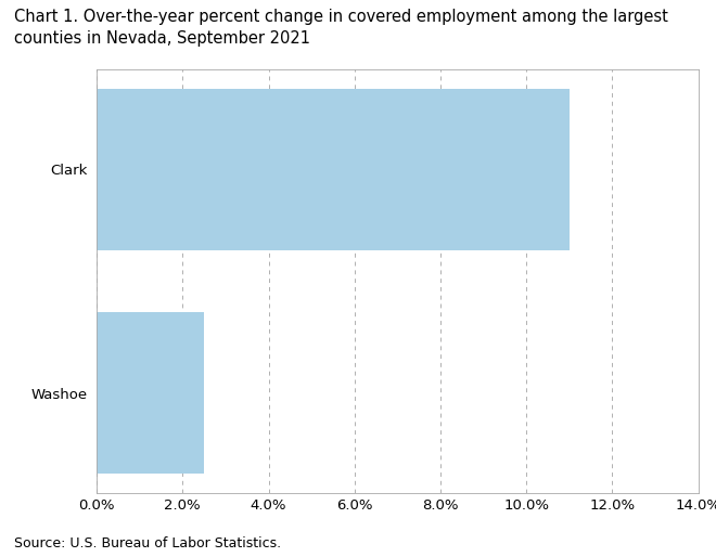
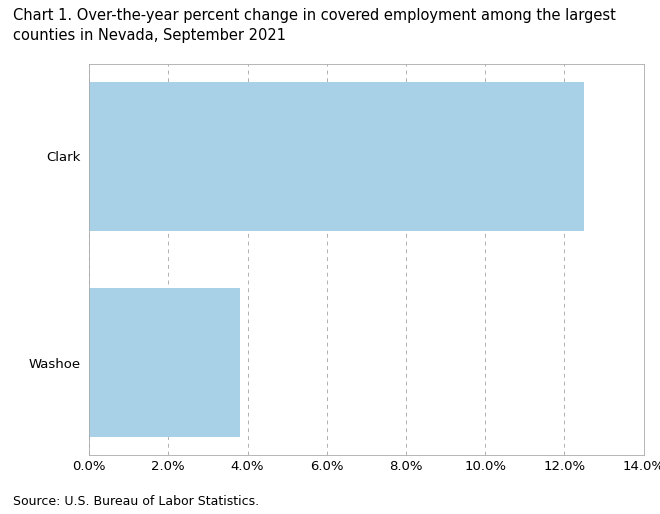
Clark: 11.0% -> 12.5%
Washoe: 2.5% -> 3.8%
